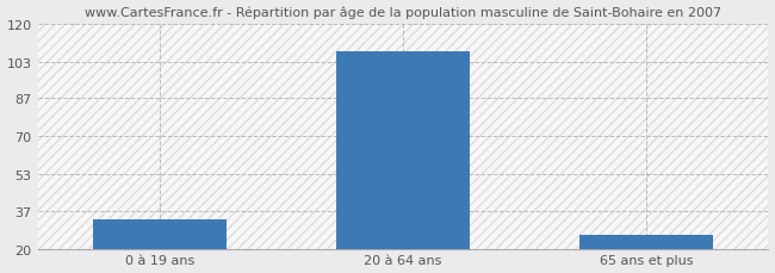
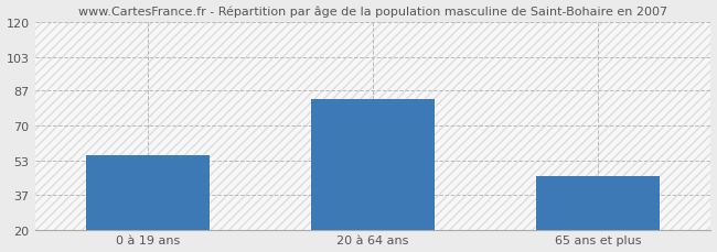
0 à 19 ans: 33 -> 56
20 à 64 ans: 108 -> 83
65 ans et plus: 26 -> 46
